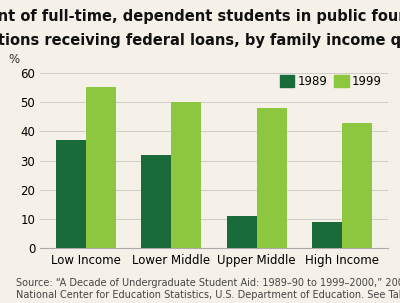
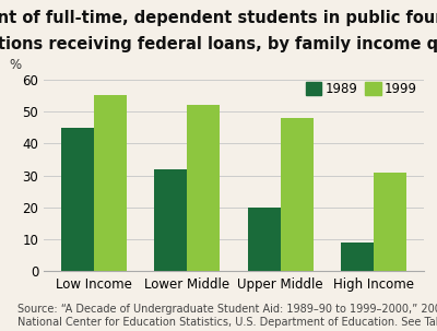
1989/Low Income: 37 -> 45
1999/Lower Middle: 50 -> 52
1989/Upper Middle: 11 -> 20
1999/High Income: 43 -> 31
